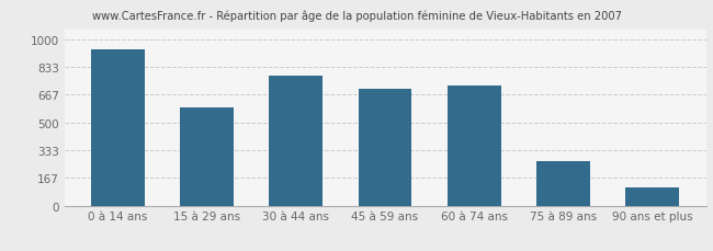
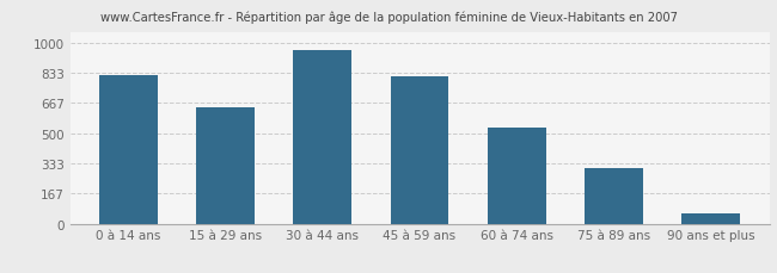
0 à 14 ans: 940 -> 820
15 à 29 ans: 590 -> 640
30 à 44 ans: 780 -> 960
45 à 59 ans: 700 -> 820
60 à 74 ans: 720 -> 530
75 à 89 ans: 270 -> 300
90 ans et plus: 110 -> 60
